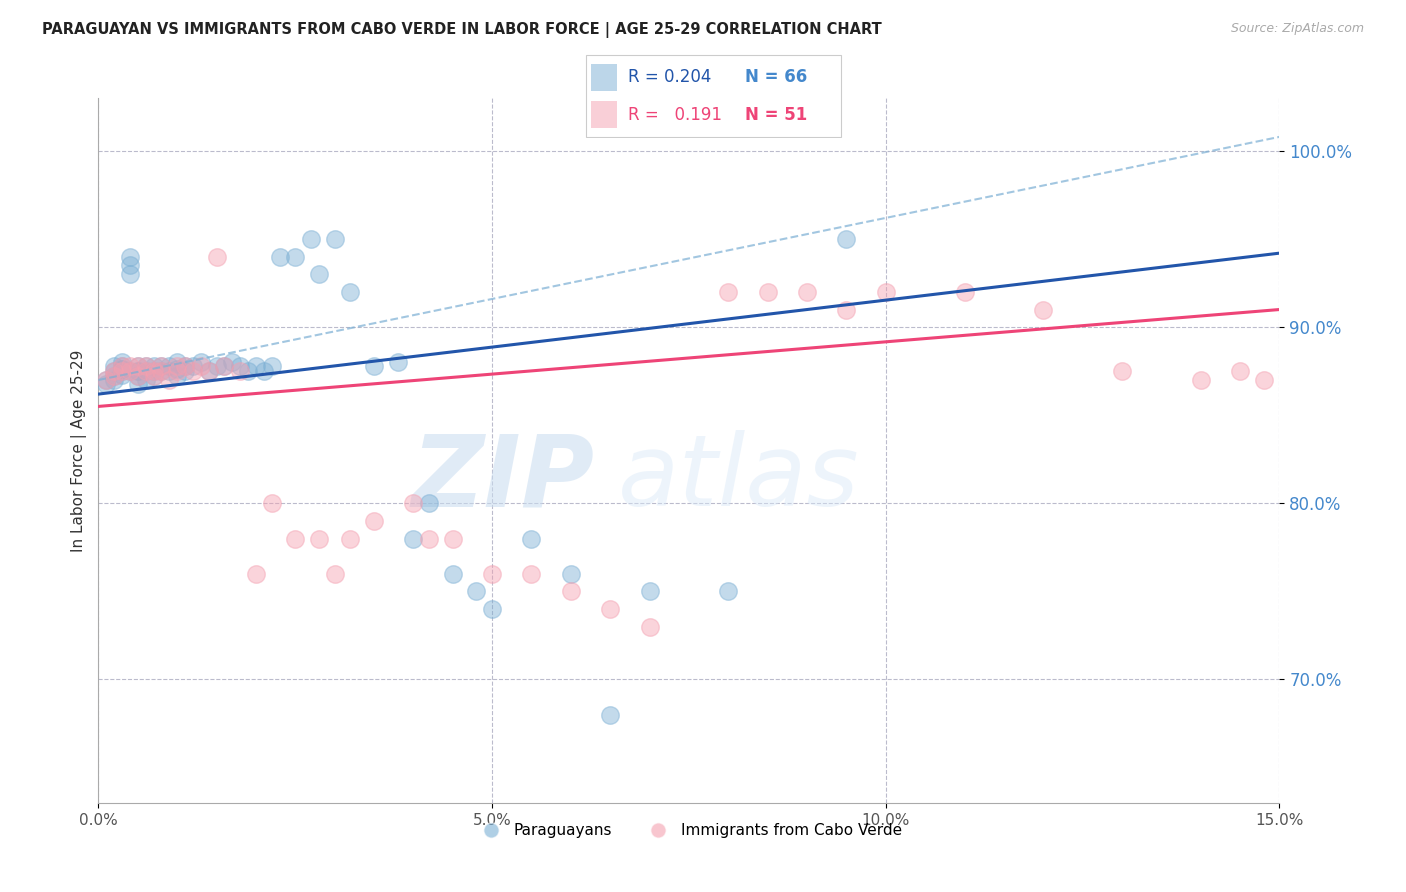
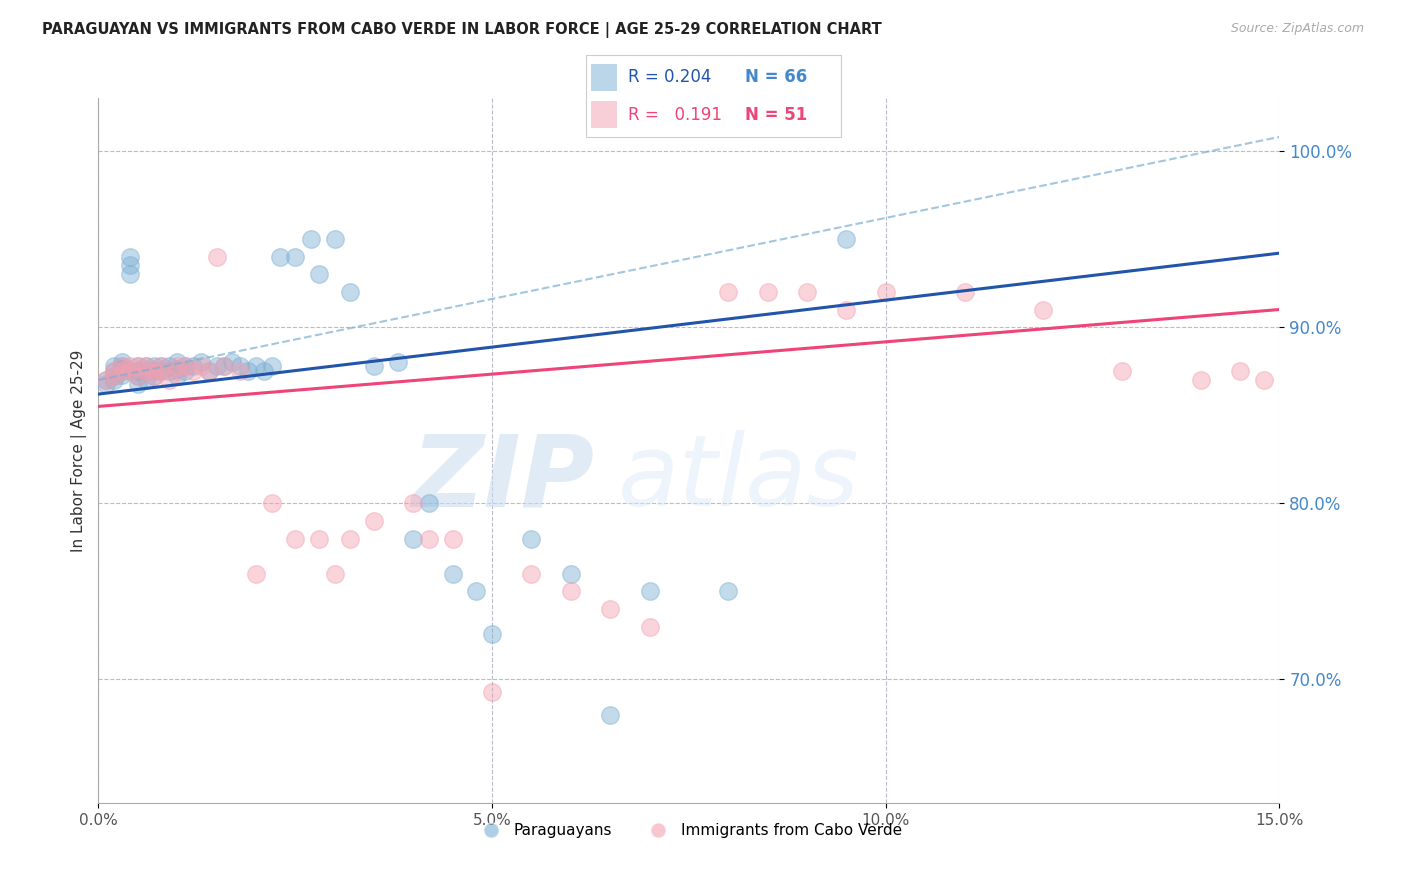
Paraguayans/5.0%: 74.0% -> 72.6%
Immigrants from Cabo Verde/5.0%: 76.0% -> 69.3%
